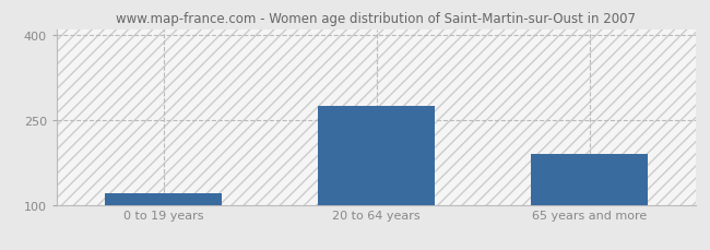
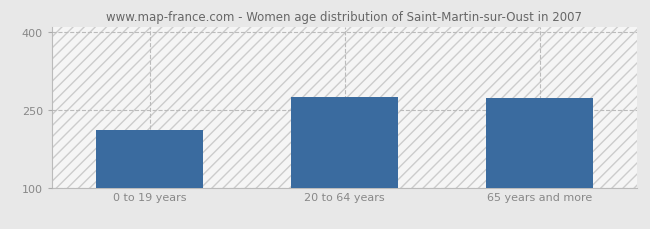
0 to 19 years: 120 -> 210
65 years and more: 190 -> 272
